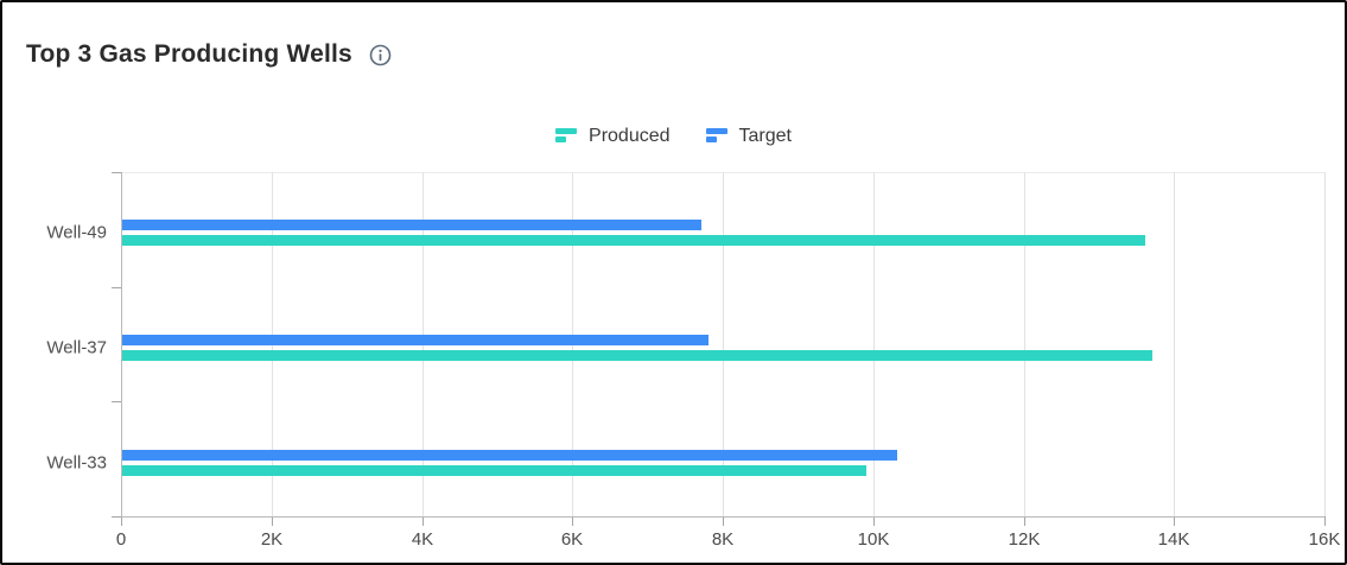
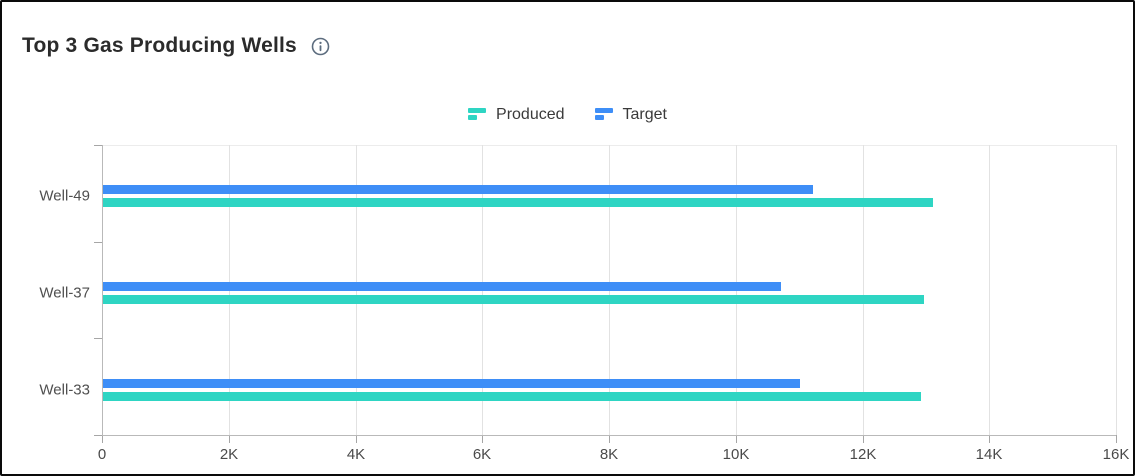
Produced/Well-49: 13.6K -> 13.1K
Target/Well-49: 7.7K -> 11.2K
Produced/Well-37: 13.7K -> 13.0K
Target/Well-37: 7.8K -> 10.7K
Produced/Well-33: 9.9K -> 12.9K
Target/Well-33: 10.3K -> 11.0K
